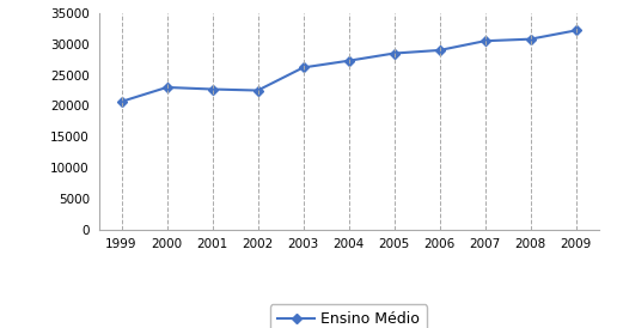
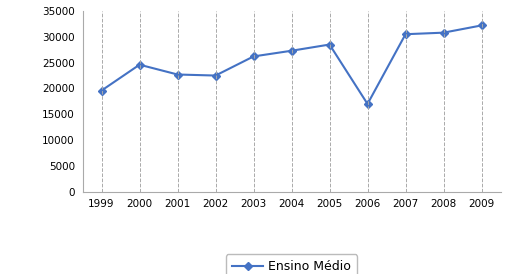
1999: 20700 -> 19600
2000: 23000 -> 24600
2006: 29000 -> 17000
